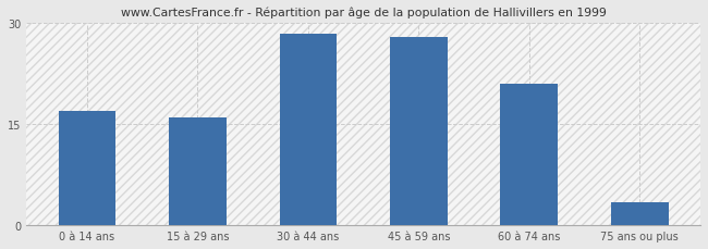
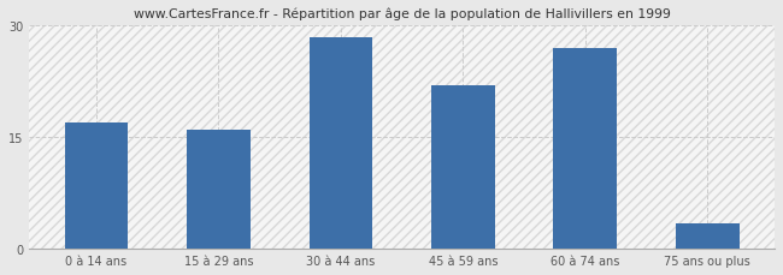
45 à 59 ans: 28.0 -> 22.0
60 à 74 ans: 21.0 -> 27.0
